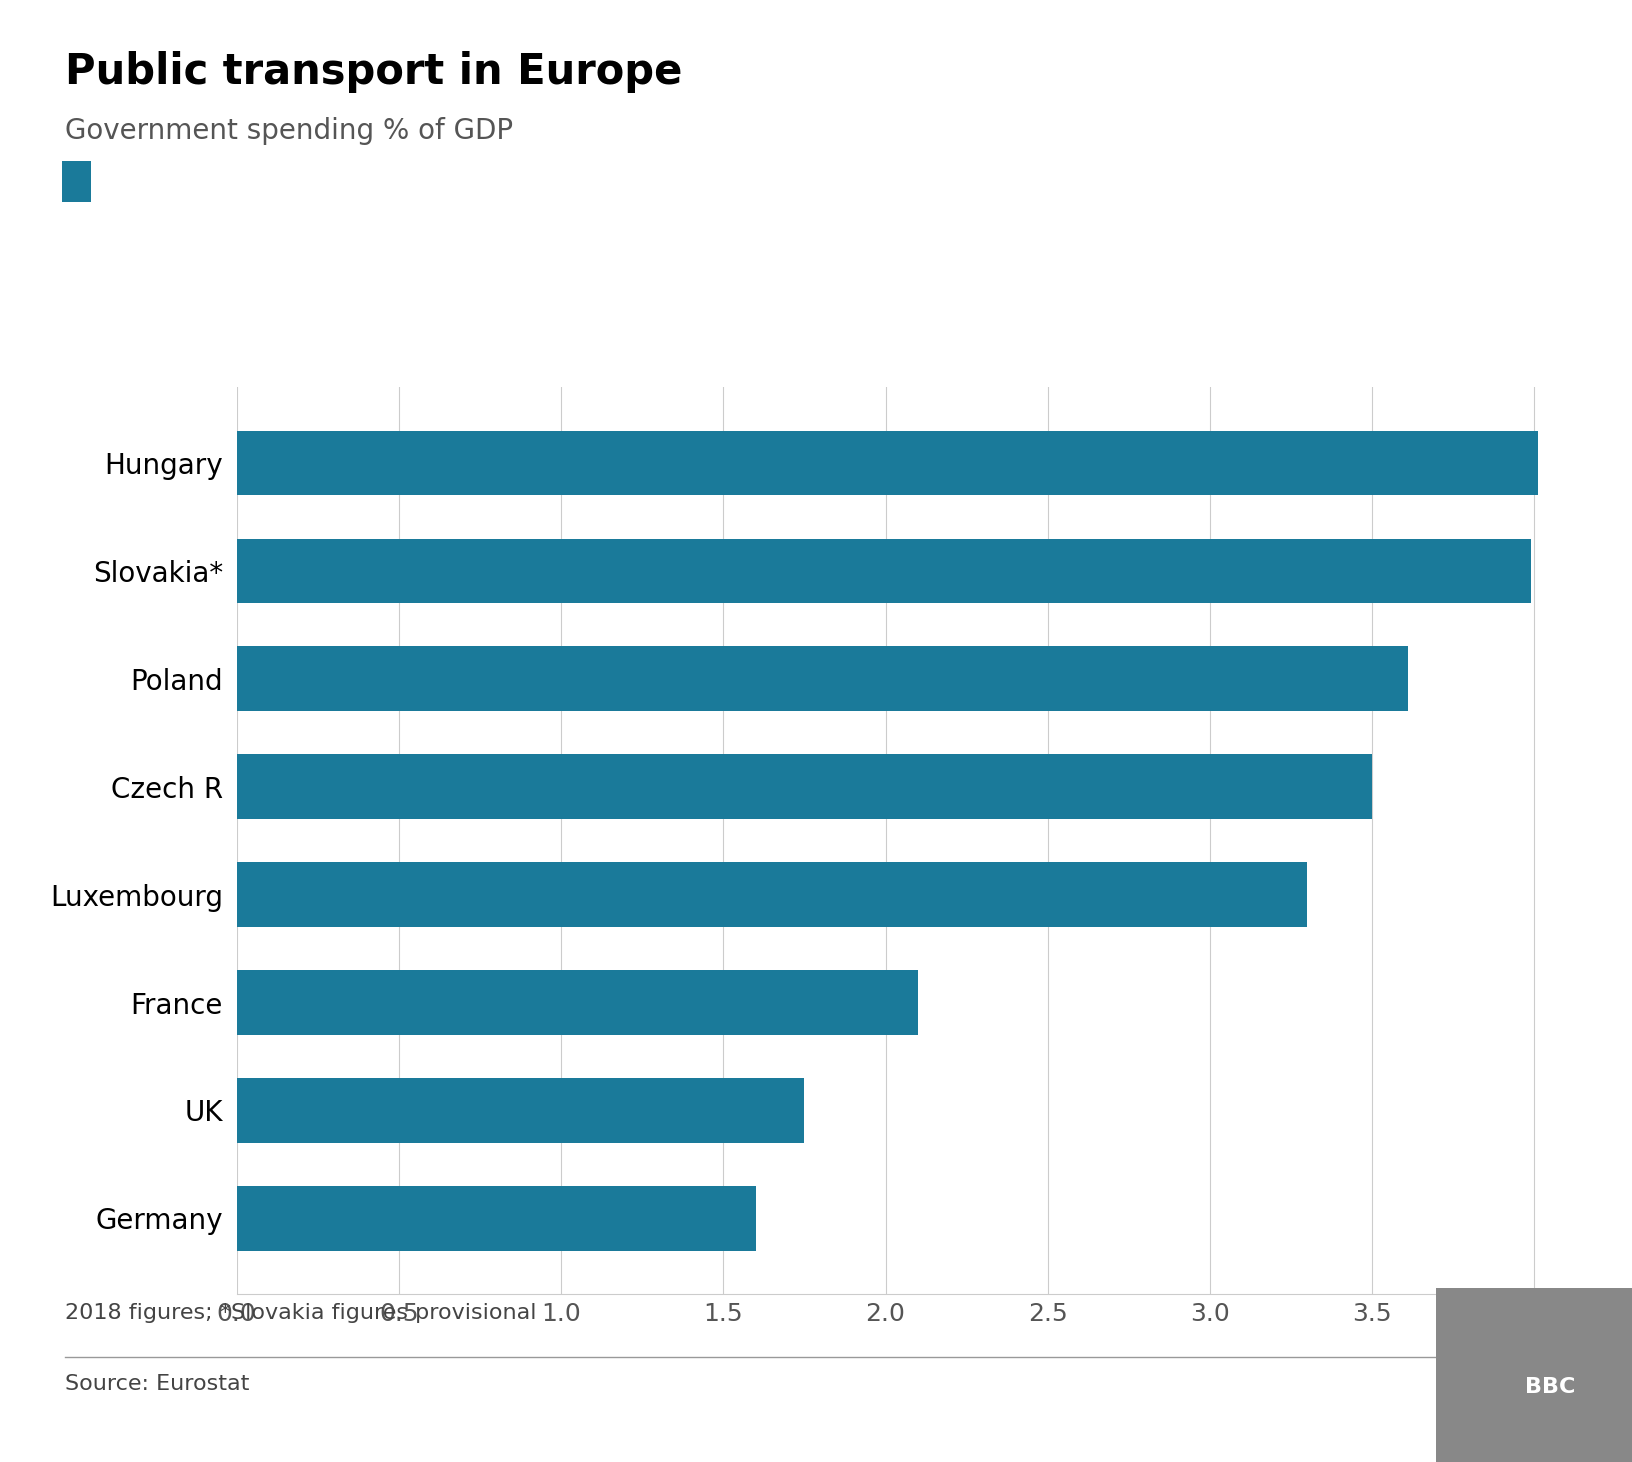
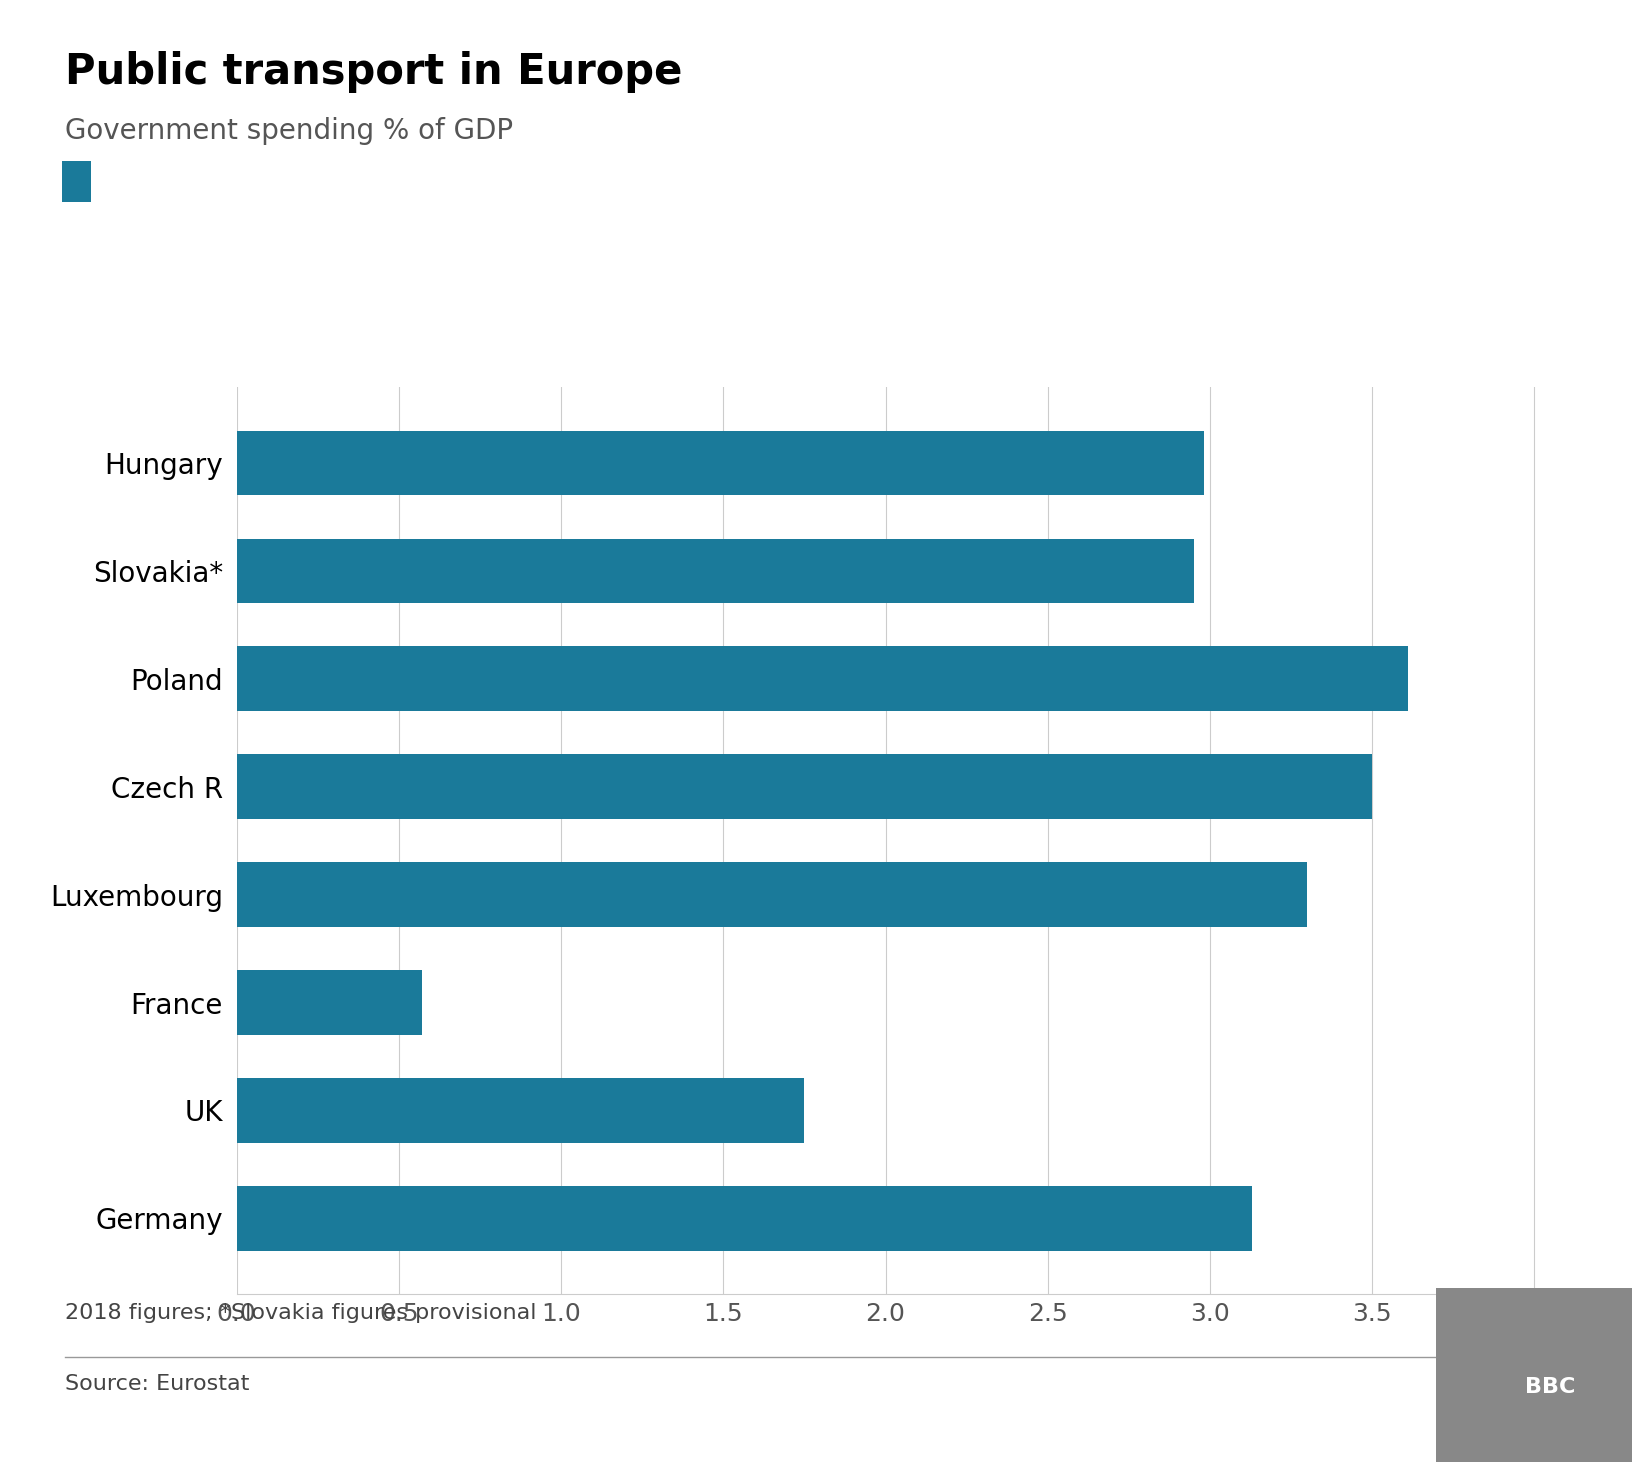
Hungary: 4.01 -> 2.98
Slovakia*: 3.99 -> 2.95
France: 2.10 -> 0.57
Germany: 1.60 -> 3.13
